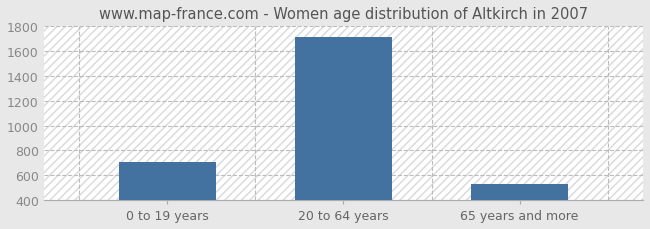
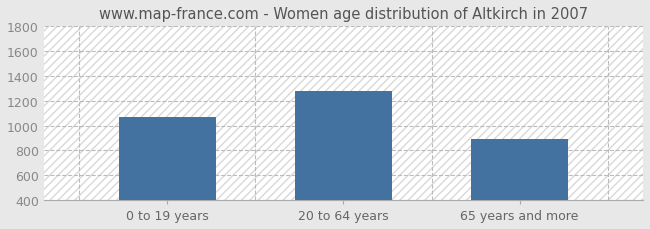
0 to 19 years: 710 -> 1070
20 to 64 years: 1710 -> 1280
65 years and more: 530 -> 890
